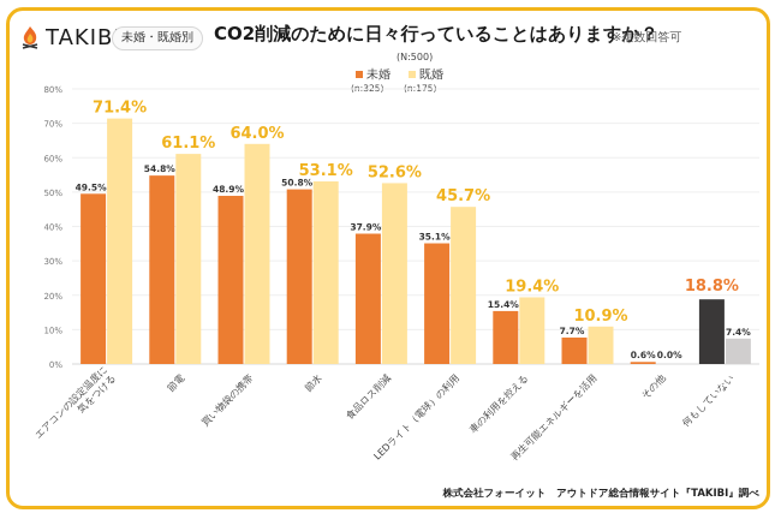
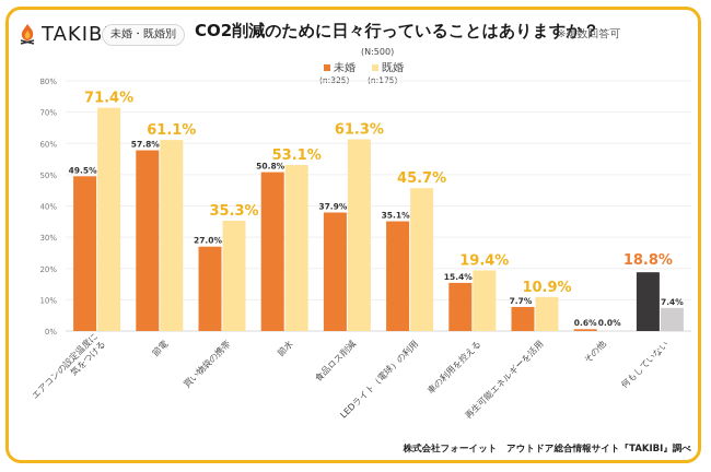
未婚/節電: 54.8% -> 57.8%
未婚/買い物袋の携帯: 48.9% -> 27.0%
既婚/買い物袋の携帯: 64.0% -> 35.3%
既婚/食品ロス削減: 52.6% -> 61.3%
